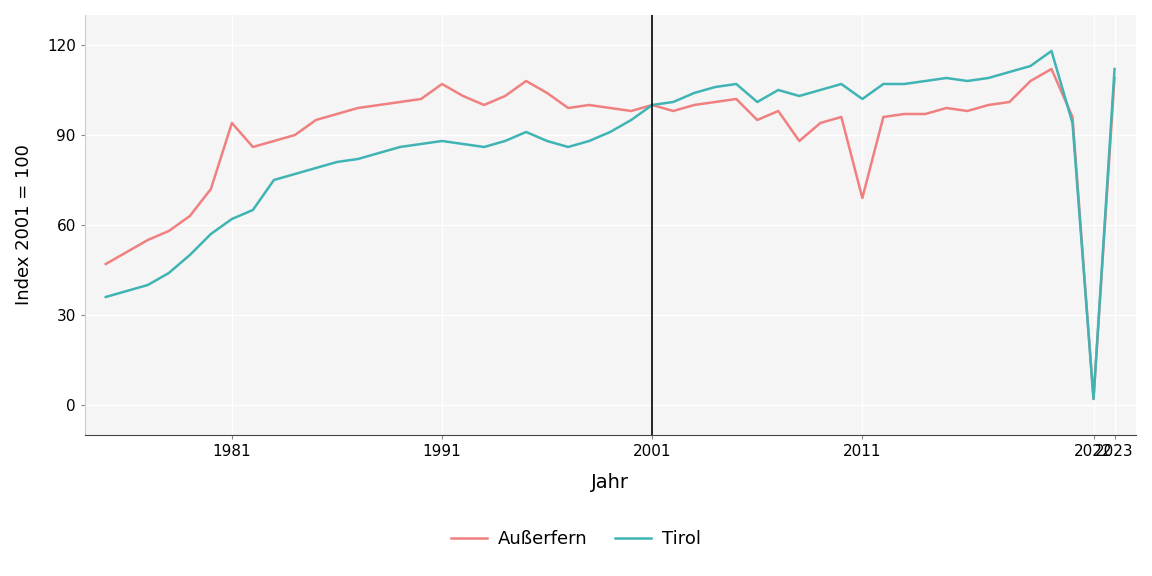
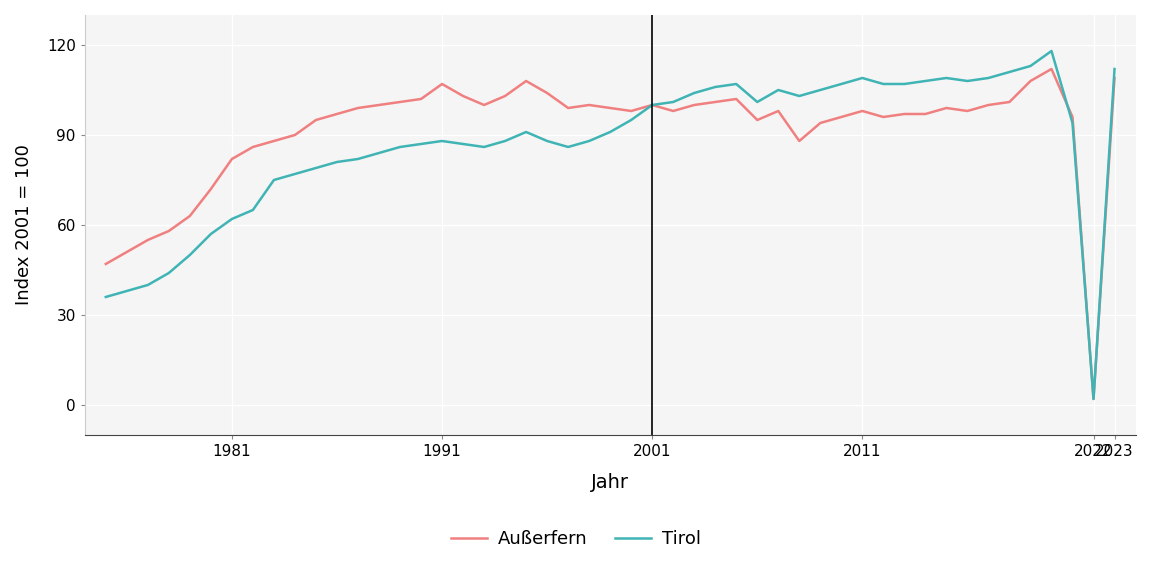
Außerfern/1981: 94 -> 82
Außerfern/2011: 69 -> 98
Tirol/2011: 102 -> 109
